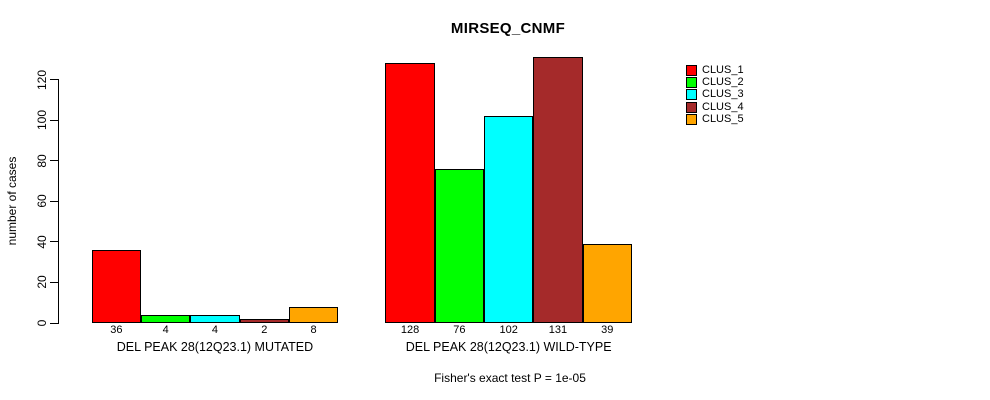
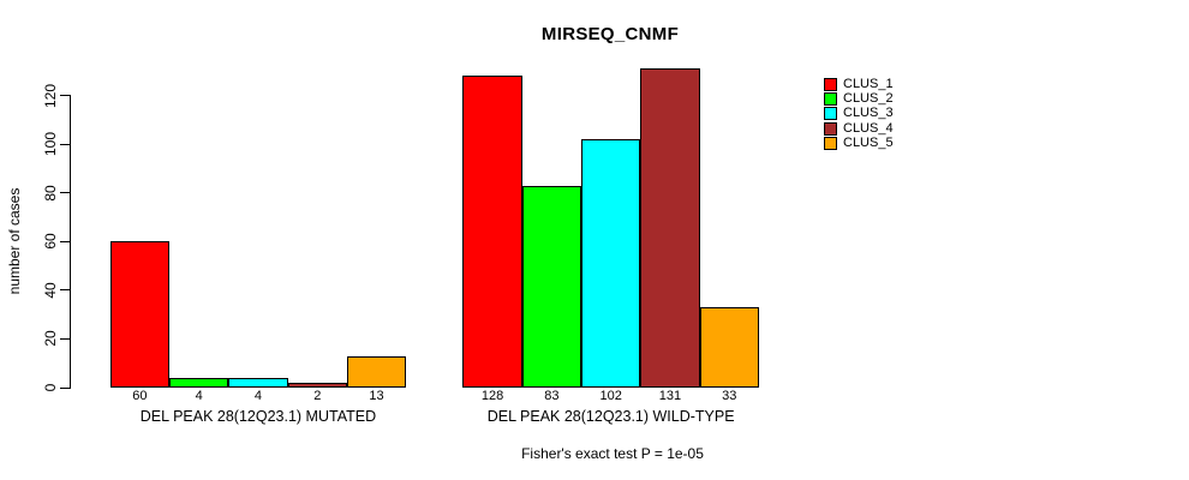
CLUS_1/DEL PEAK 28(12Q23.1) MUTATED: 36 -> 60
CLUS_5/DEL PEAK 28(12Q23.1) MUTATED: 8 -> 13
CLUS_2/DEL PEAK 28(12Q23.1) WILD-TYPE: 76 -> 83
CLUS_5/DEL PEAK 28(12Q23.1) WILD-TYPE: 39 -> 33
